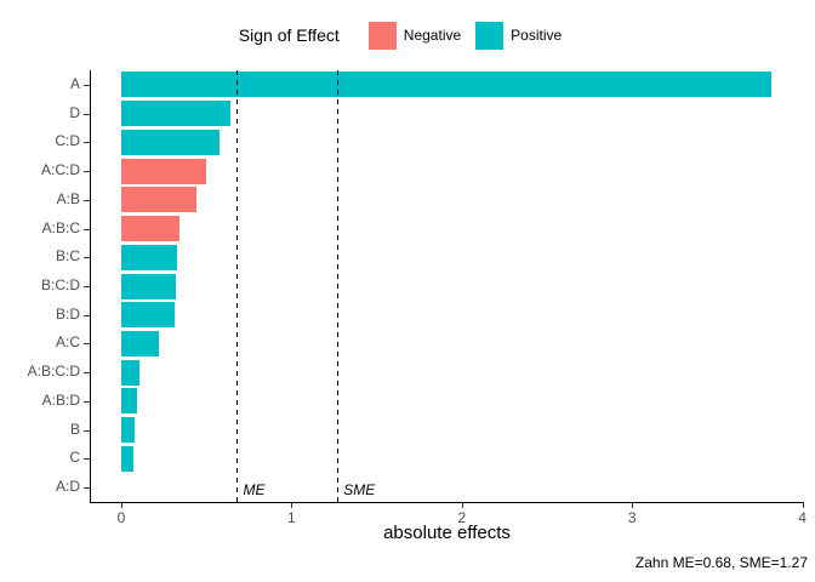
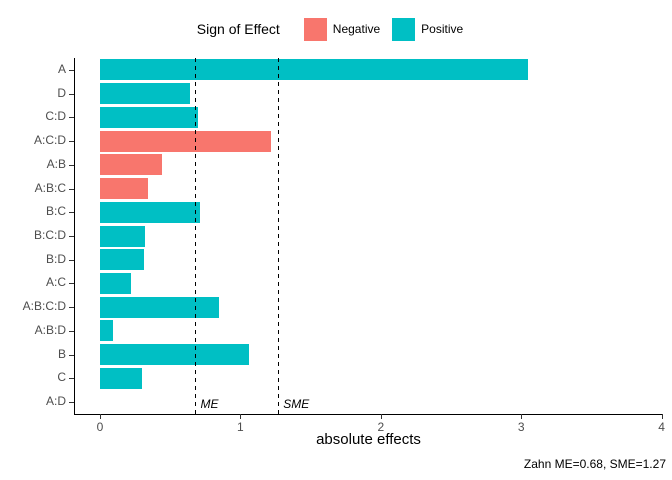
A: 3.82 -> 3.05
C:D: 0.58 -> 0.70
A:C:D: 0.50 -> 1.22
B:C: 0.33 -> 0.71
A:B:C:D: 0.11 -> 0.85
B: 0.08 -> 1.06
C: 0.07 -> 0.30
